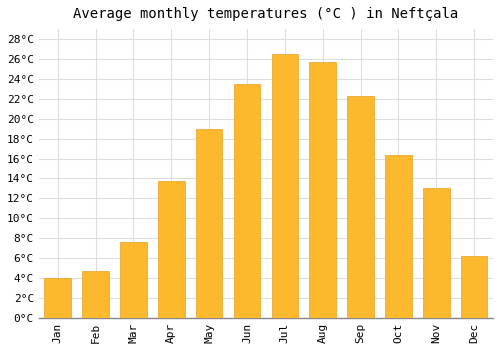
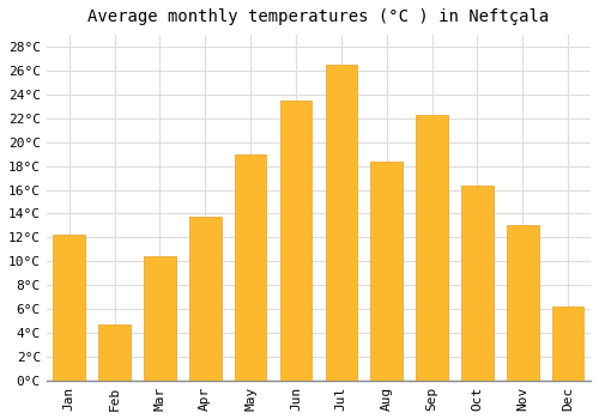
Jan: 4.0°C -> 12.2°C
Mar: 7.6°C -> 10.4°C
Aug: 25.7°C -> 18.4°C
